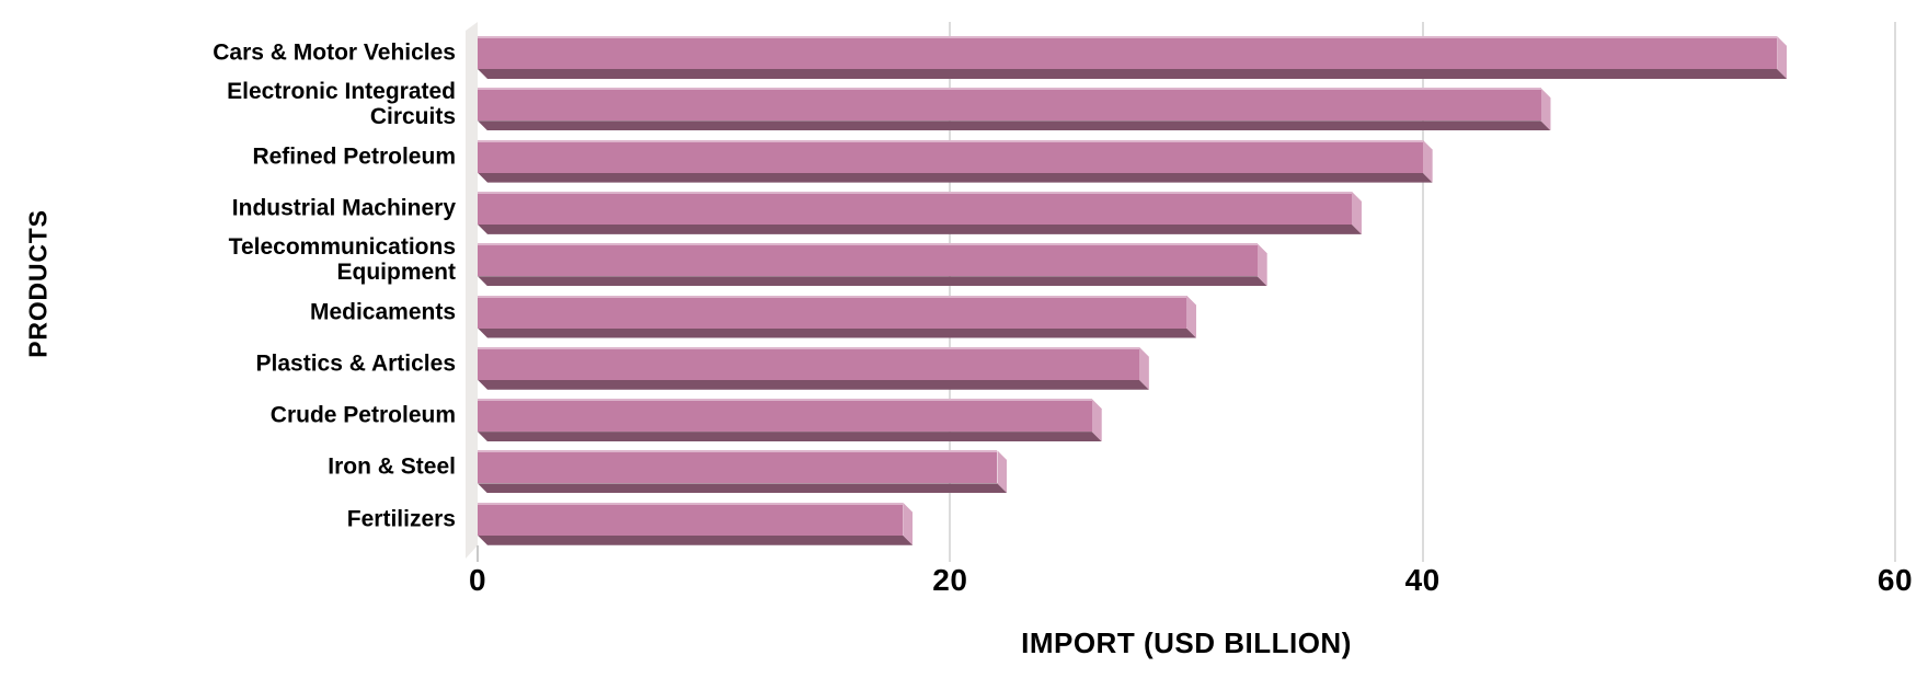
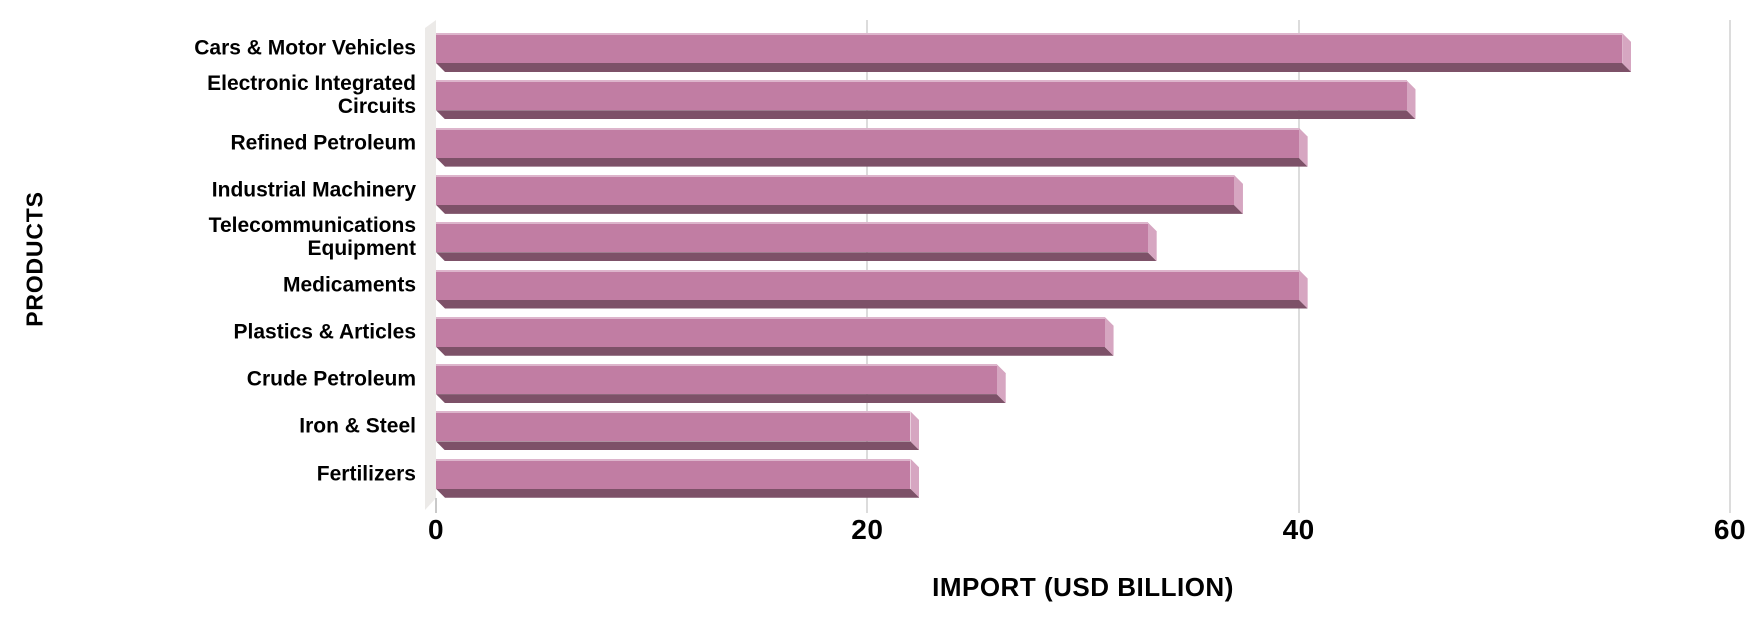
Medicaments: 30 -> 40
Plastics & Articles: 28 -> 31
Fertilizers: 18 -> 22
